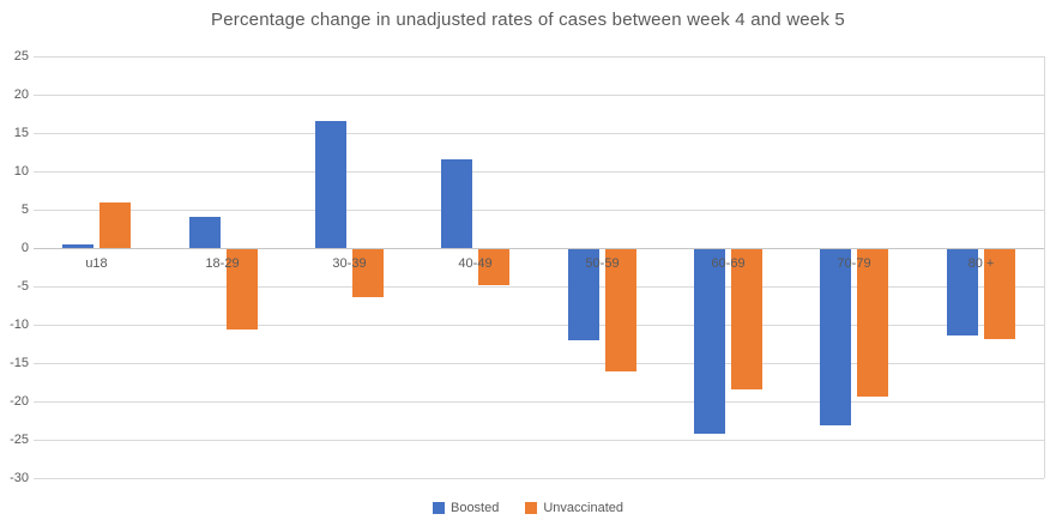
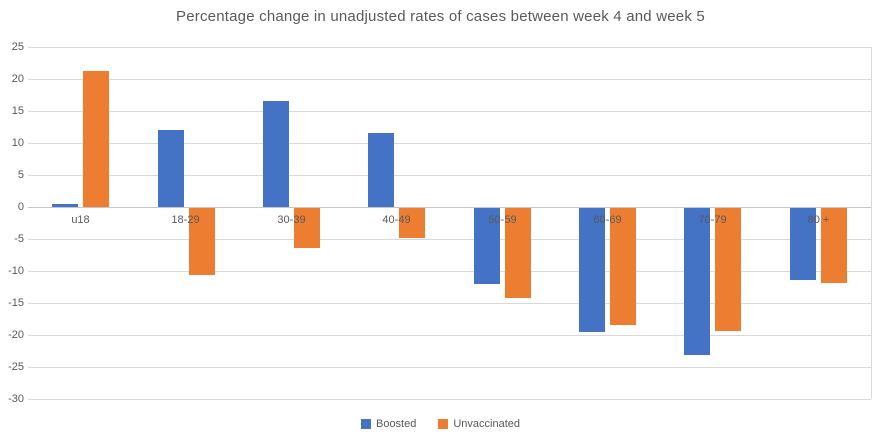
Unvaccinated/u18: 6 -> 21
Boosted/18-29: 4 -> 12
Unvaccinated/50-59: -16 -> -14
Boosted/60-69: -24 -> -19
